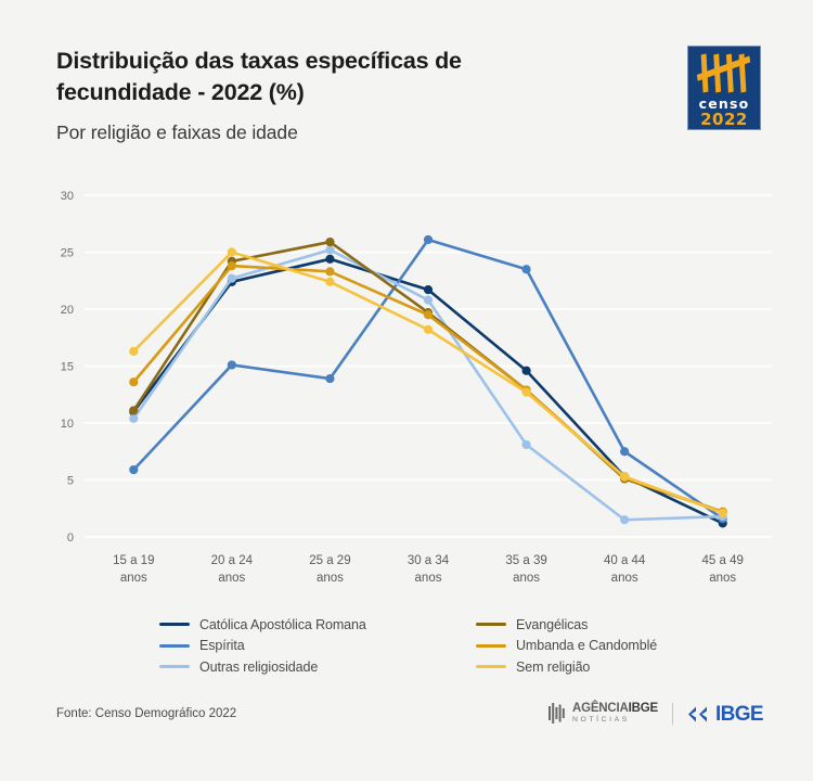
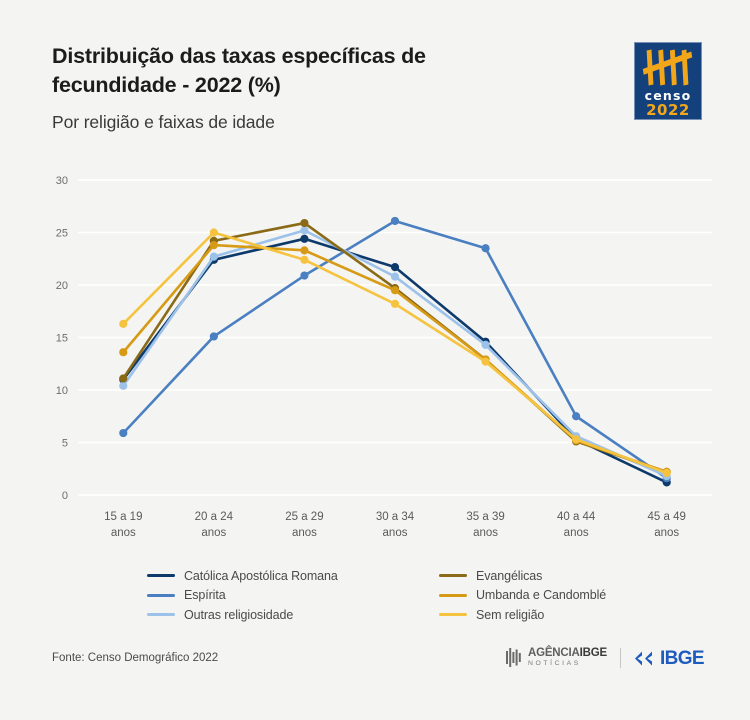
Espírita/25 a 29 anos: 13.9 -> 20.9
Outras religiosidade/35 a 39 anos: 8.1 -> 14.3
Outras religiosidade/40 a 44 anos: 1.5 -> 5.6
